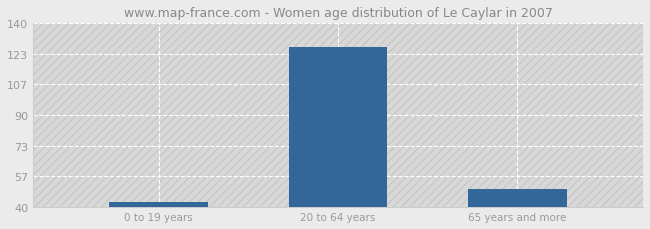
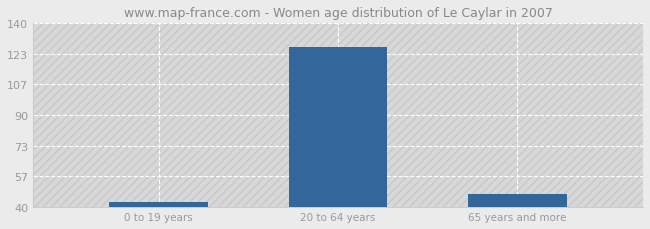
65 years and more: 50 -> 47
